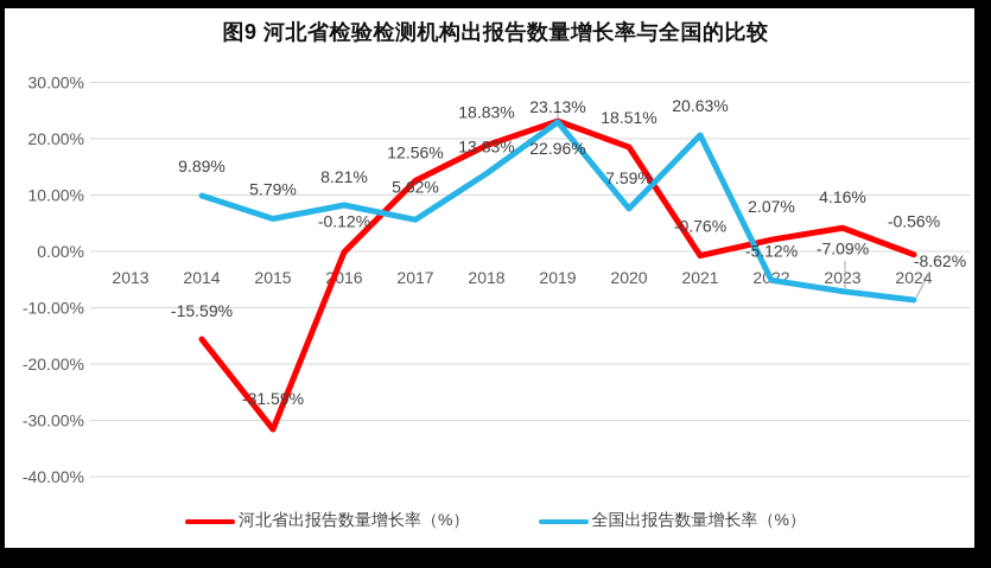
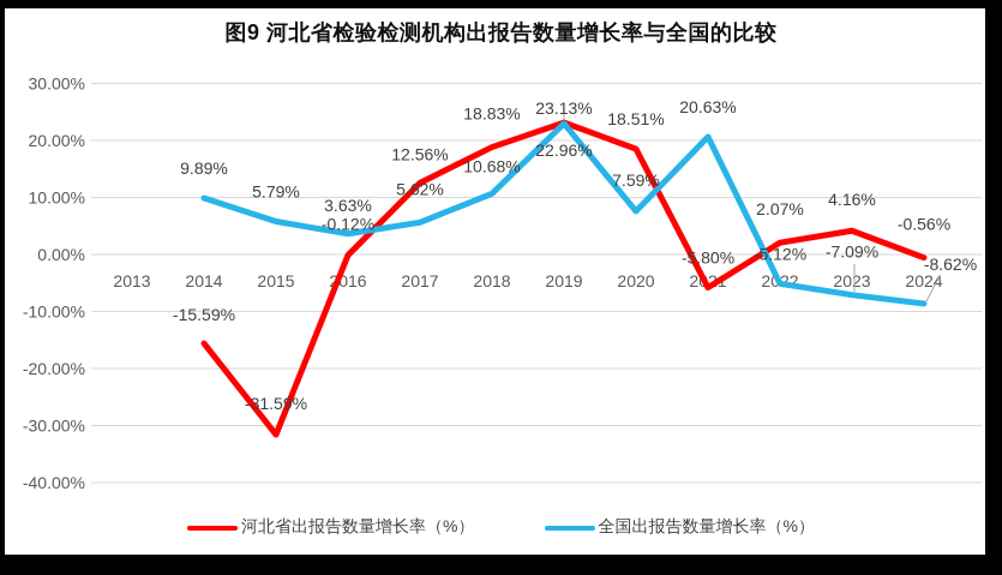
全国出报告数量增长率（%）/2016: 8.21% -> 3.63%
全国出报告数量增长率（%）/2018: 13.83% -> 10.68%
河北省出报告数量增长率（%）/2021: -0.76% -> -5.80%
